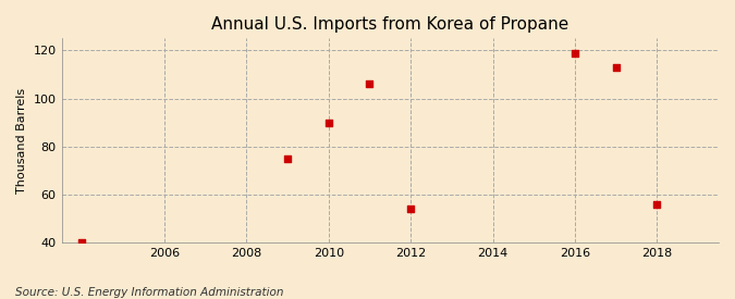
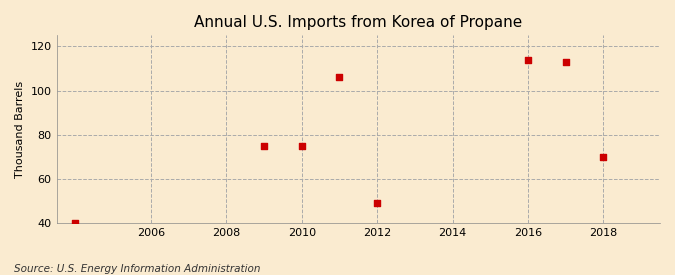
2010: 90 -> 75
2012: 54 -> 49
2016: 119 -> 114
2018: 56 -> 70
